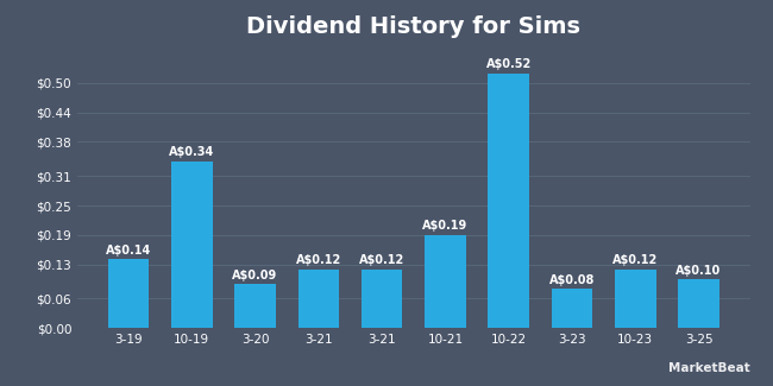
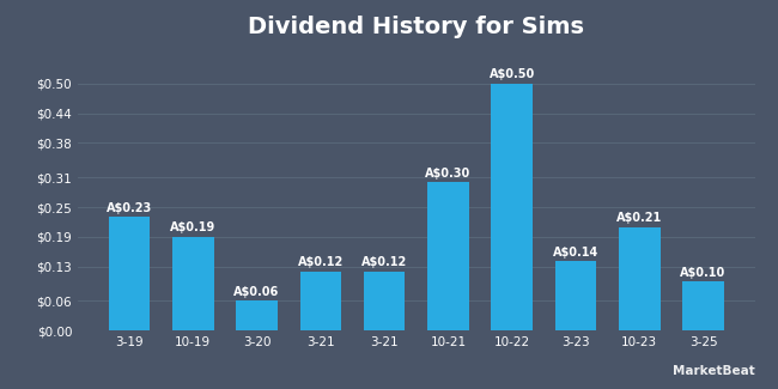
3-19: A$0.14 -> A$0.23
10-19: A$0.34 -> A$0.19
3-20: A$0.09 -> A$0.06
10-21: A$0.19 -> A$0.30
10-22: A$0.52 -> A$0.50
3-23: A$0.08 -> A$0.14
10-23: A$0.12 -> A$0.21
